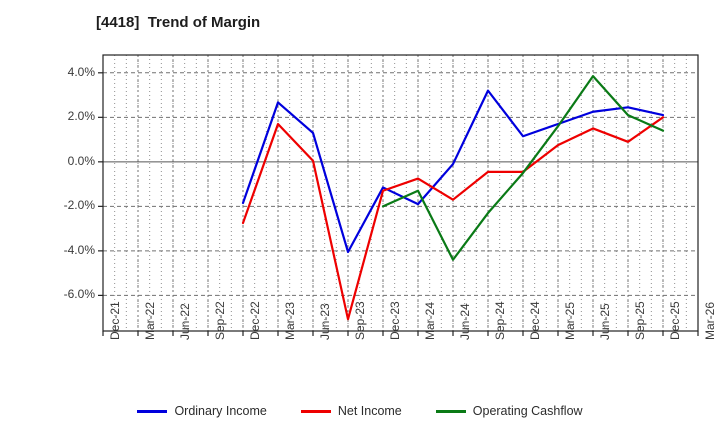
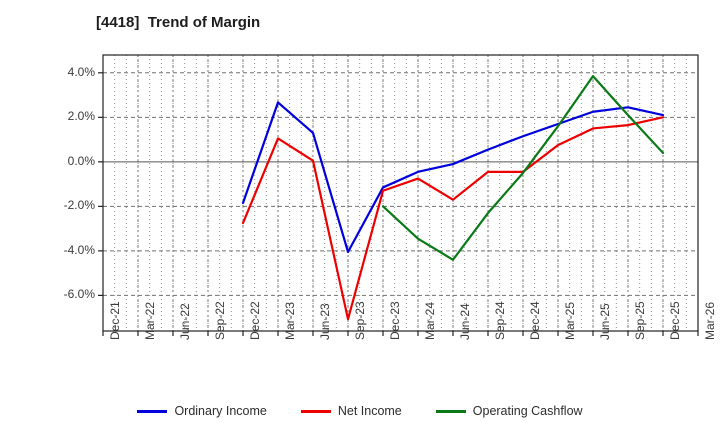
Net Income/Mar-23: 1.7% -> 1.1%
Ordinary Income/Mar-24: -1.9% -> -0.5%
Operating Cashflow/Mar-24: -1.3% -> -3.5%
Ordinary Income/Sep-24: 3.2% -> 0.6%
Net Income/Sep-25: 0.9% -> 1.6%
Operating Cashflow/Dec-25: 1.4% -> 0.4%
